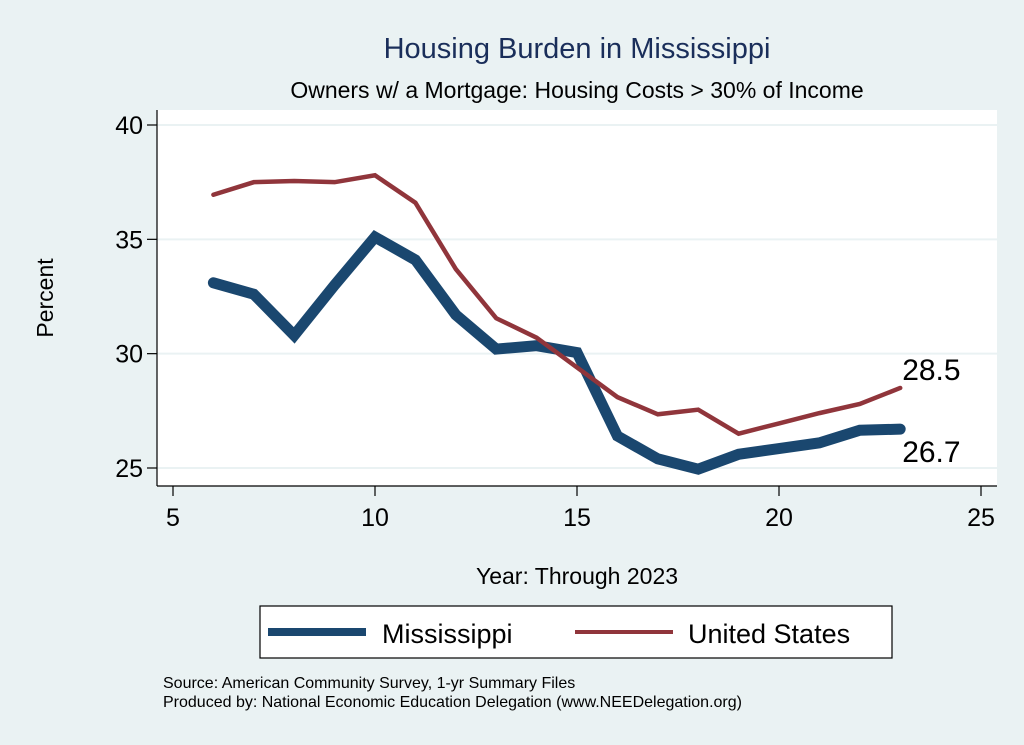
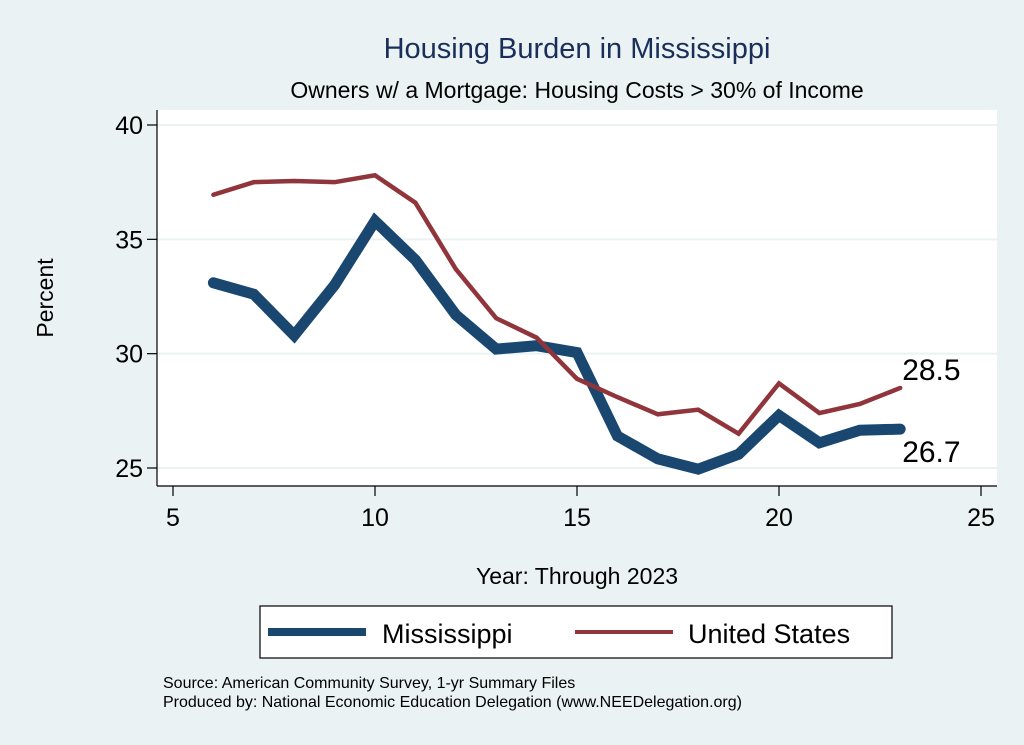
Mississippi/10: 35.1 -> 35.8
United States/15: 29.4 -> 28.9
Mississippi/20: 25.9 -> 27.3
United States/20: 26.9 -> 28.7
